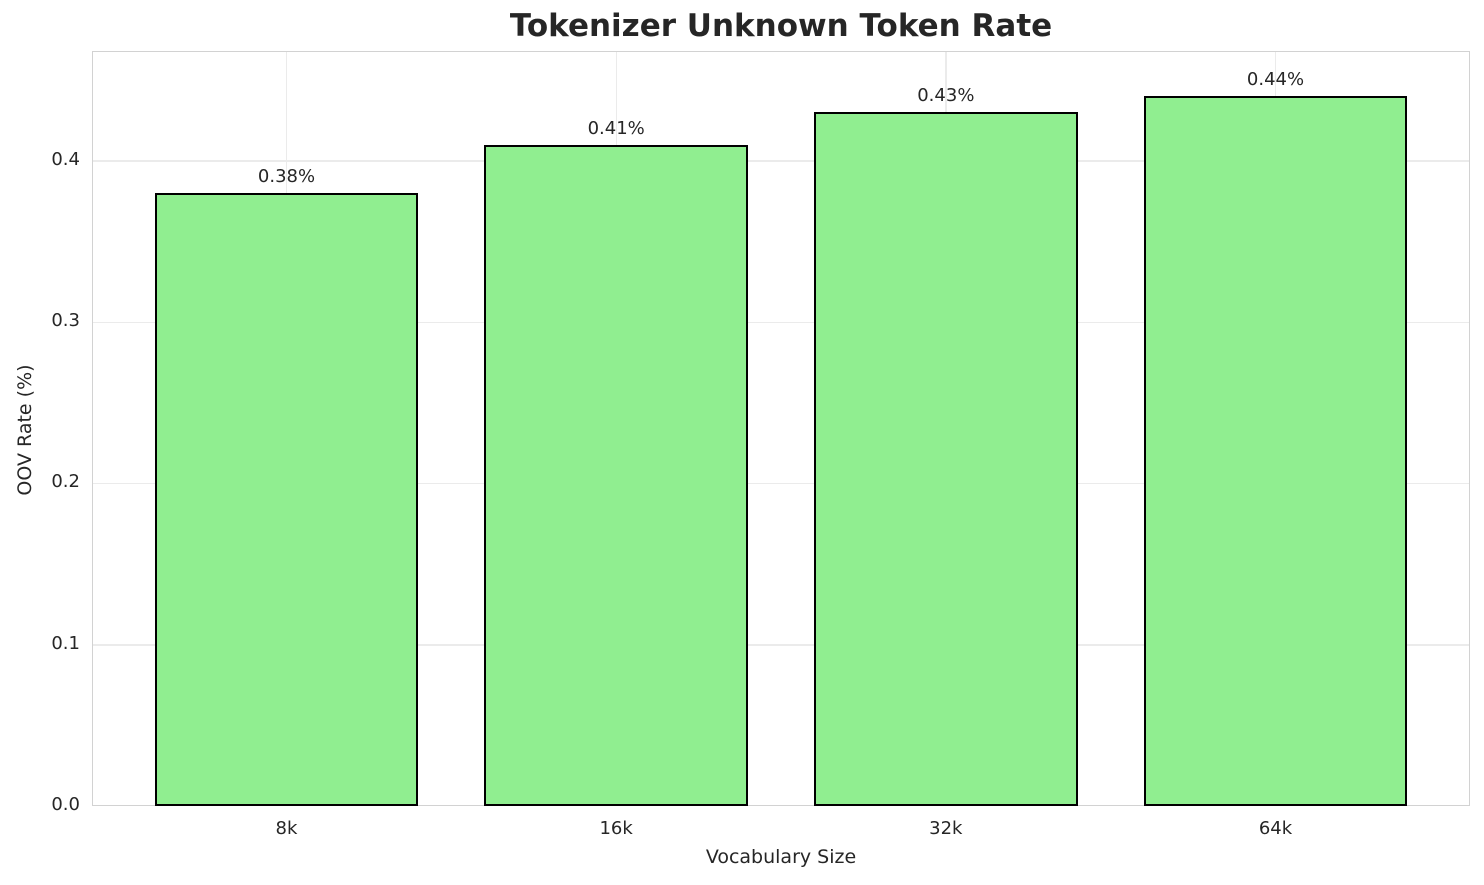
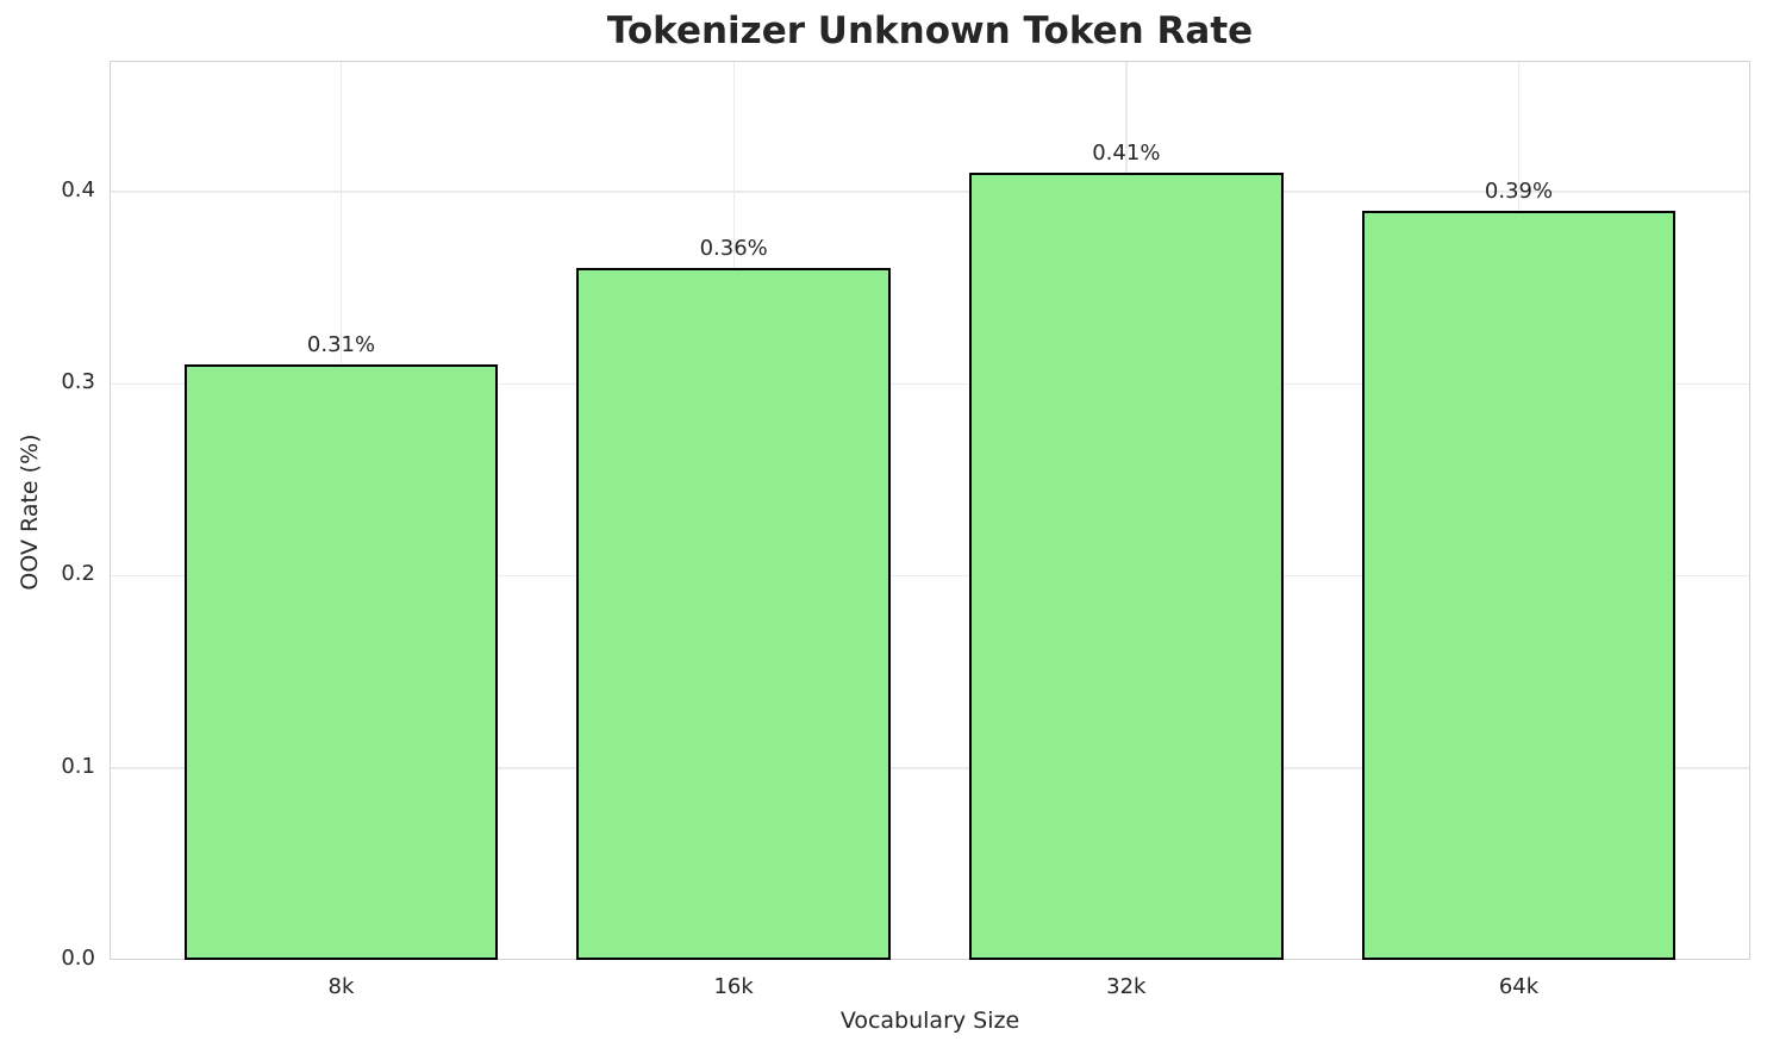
8k: 0.38% -> 0.31%
16k: 0.41% -> 0.36%
32k: 0.43% -> 0.41%
64k: 0.44% -> 0.39%
